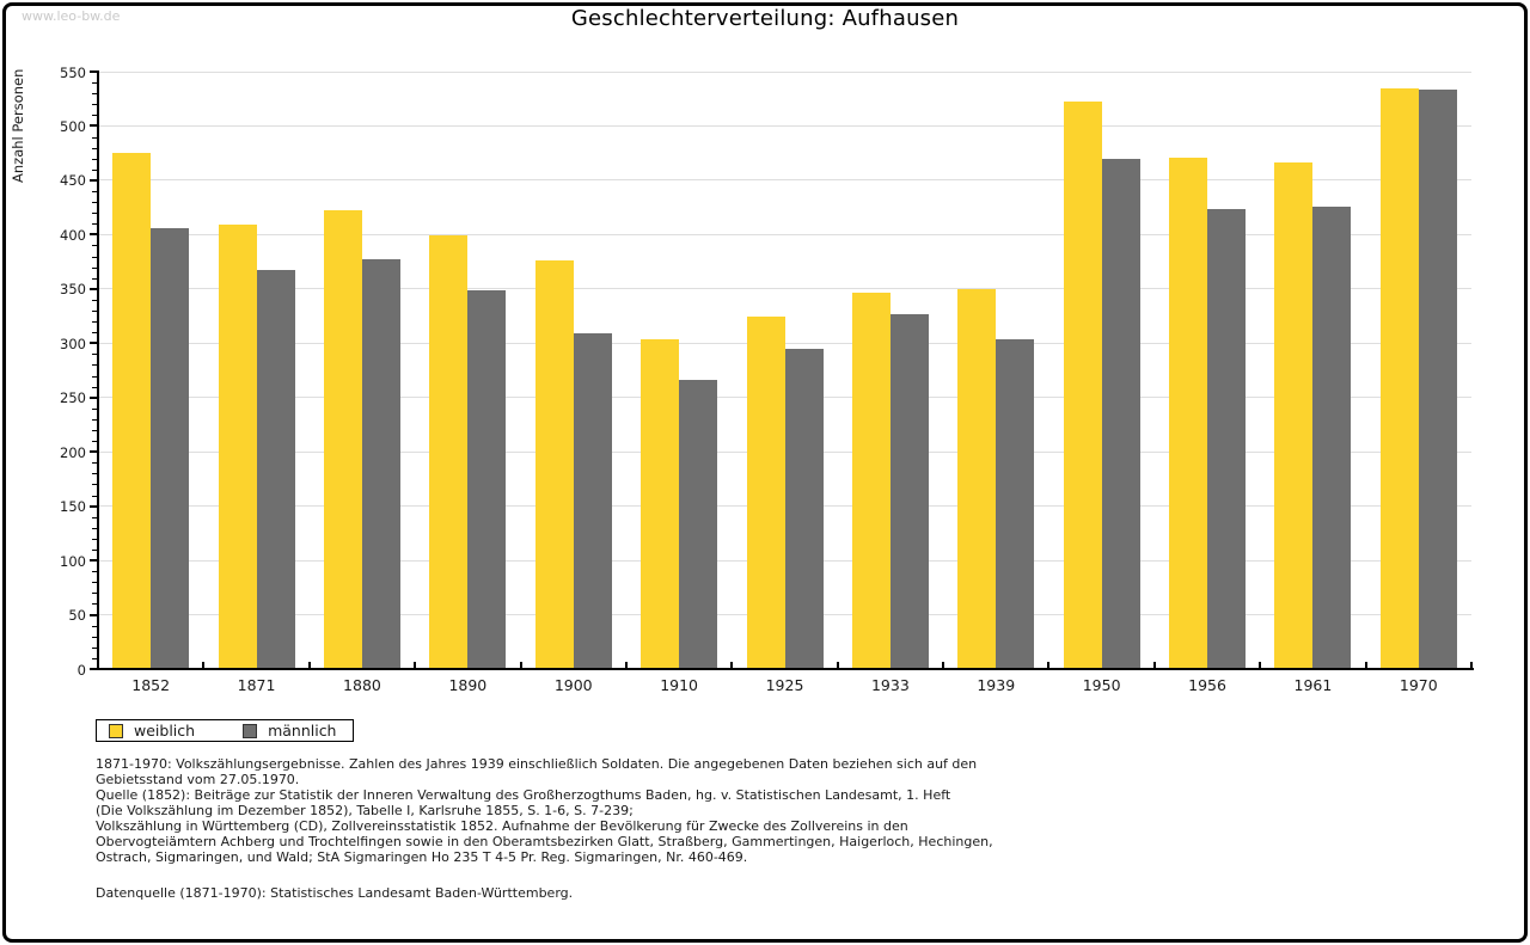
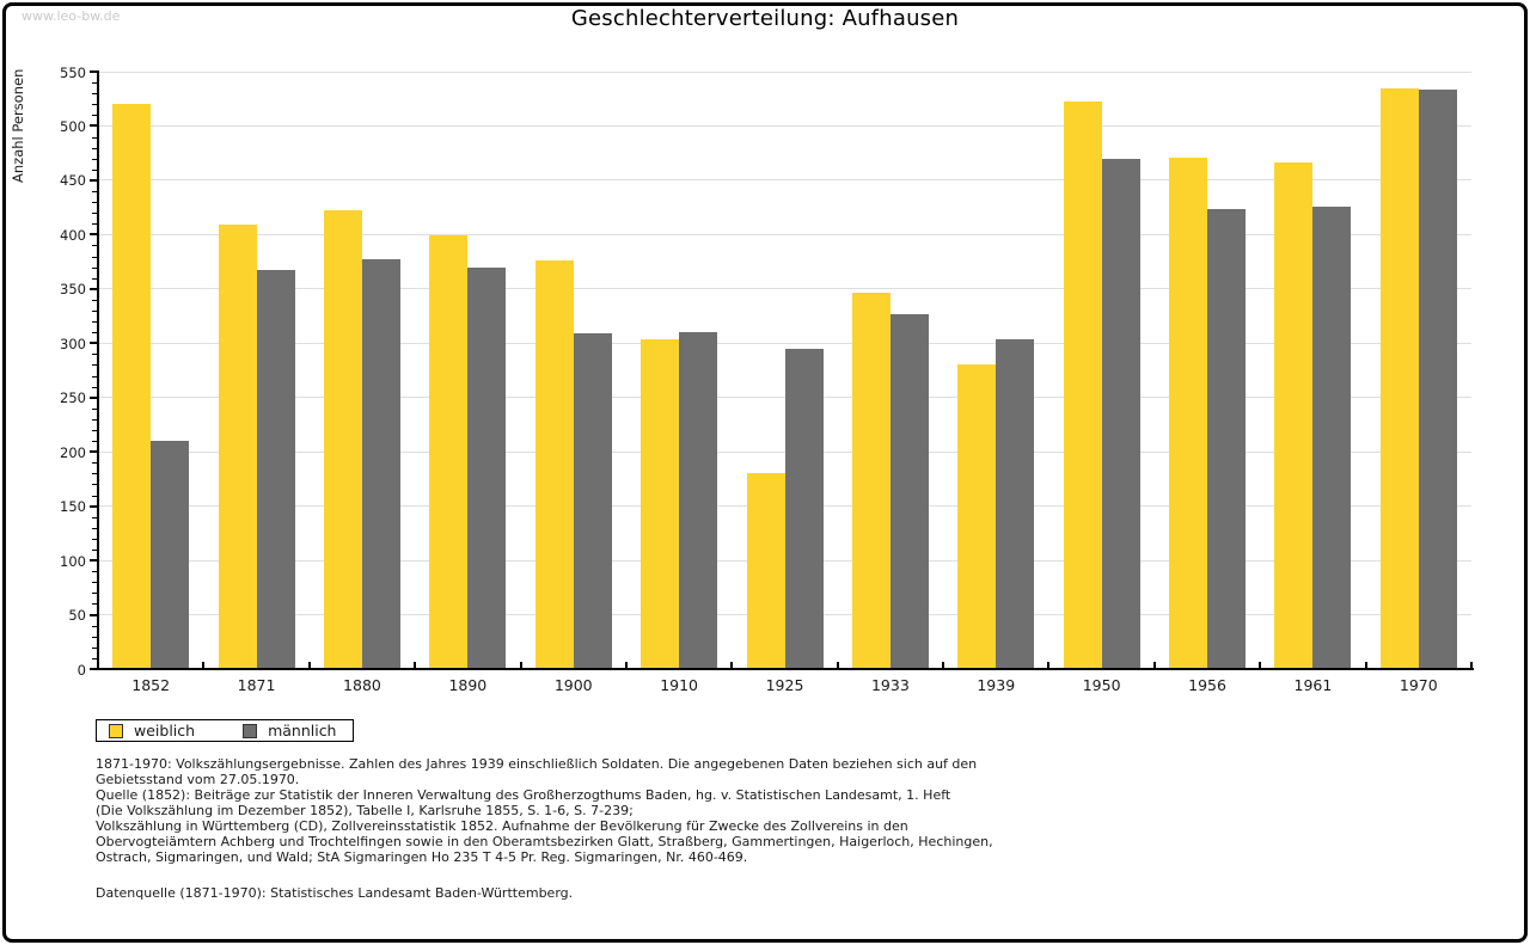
weiblich/1852: 480 -> 520
männlich/1852: 410 -> 210
männlich/1890: 350 -> 370
männlich/1910: 270 -> 310
weiblich/1925: 320 -> 180
weiblich/1939: 350 -> 280
